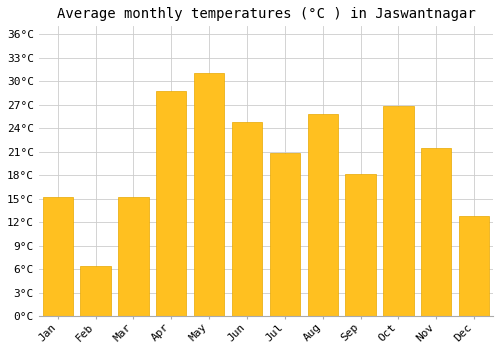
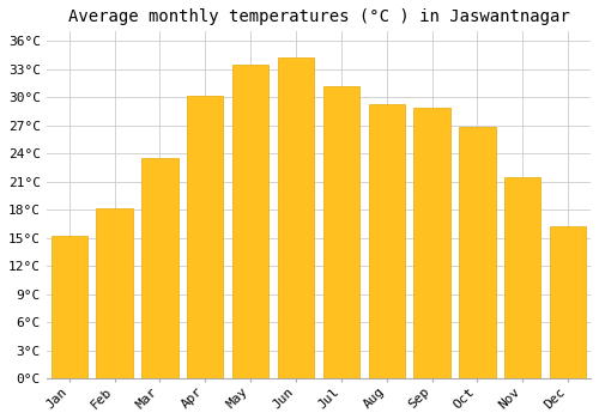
Feb: 6.4°C -> 18.2°C
Mar: 15.2°C -> 23.5°C
Apr: 28.8°C -> 30.1°C
May: 31.0°C -> 33.5°C
Jun: 24.8°C -> 34.2°C
Jul: 20.8°C -> 31.2°C
Aug: 25.8°C -> 29.2°C
Sep: 18.2°C -> 28.9°C
Dec: 12.8°C -> 16.2°C
